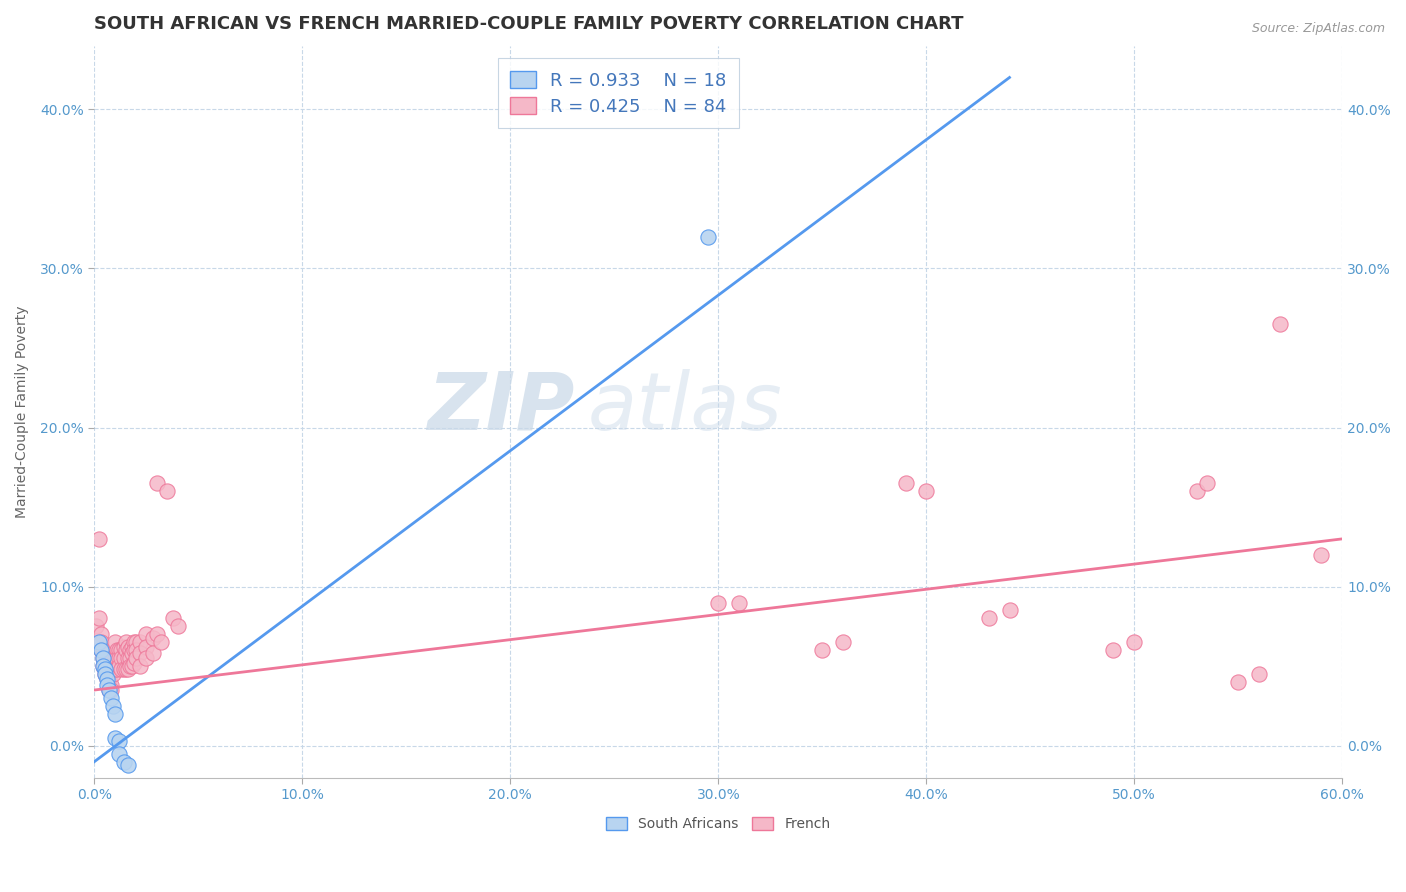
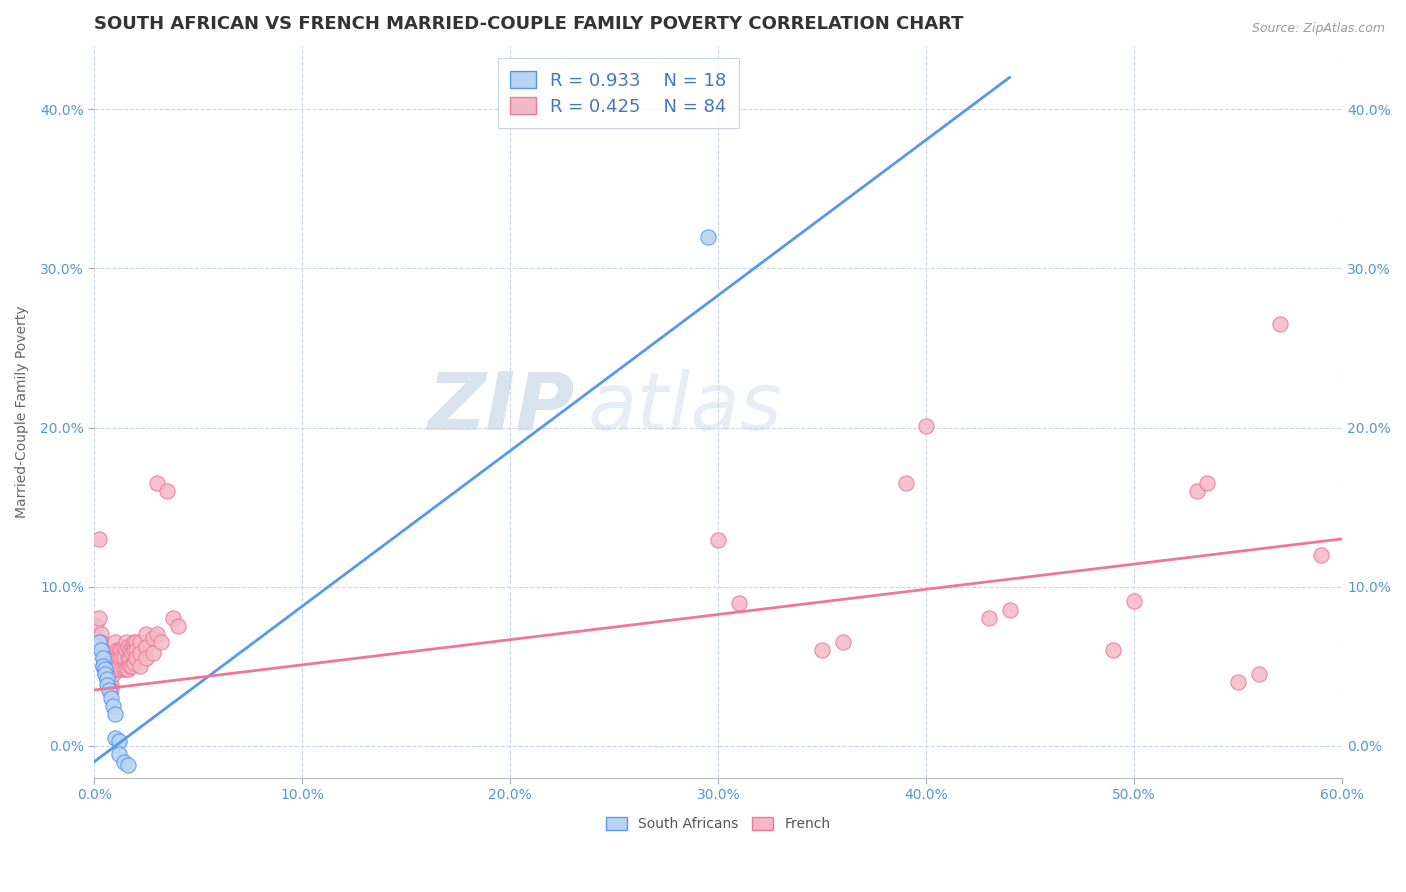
French/30.0%: 9.0% -> 12.9%
French/40.0%: 16.0% -> 20.1%
French/50.0%: 6.5% -> 9.1%
